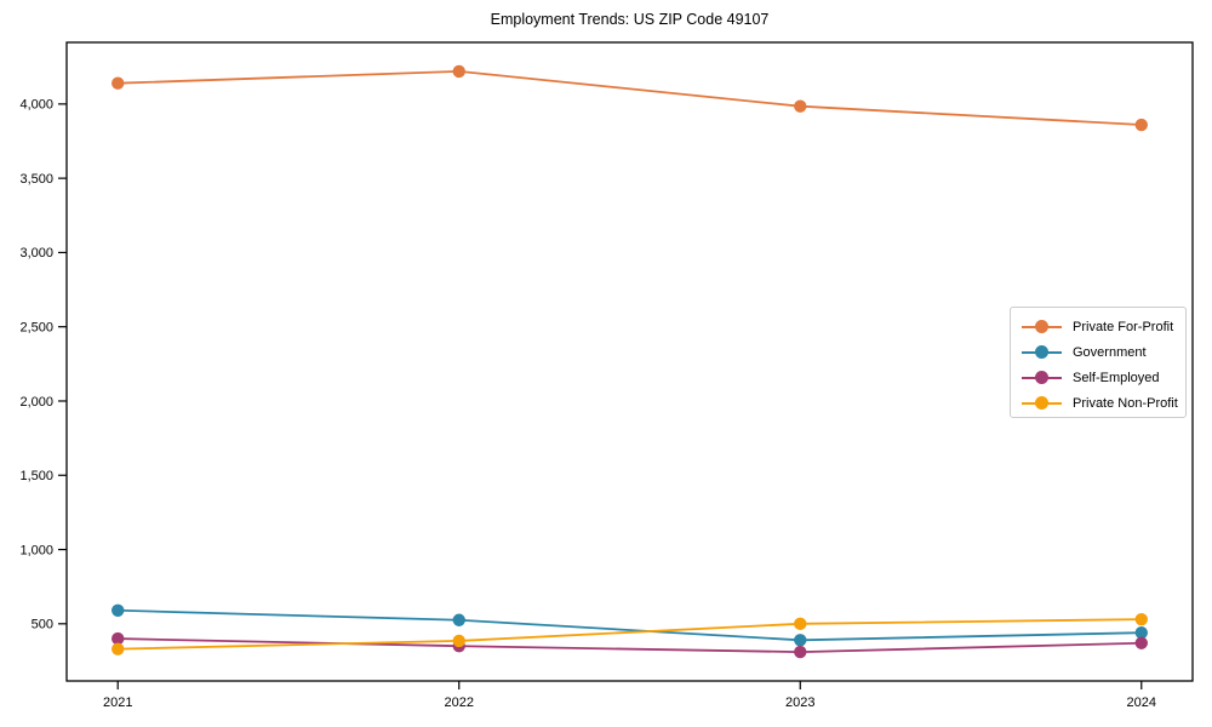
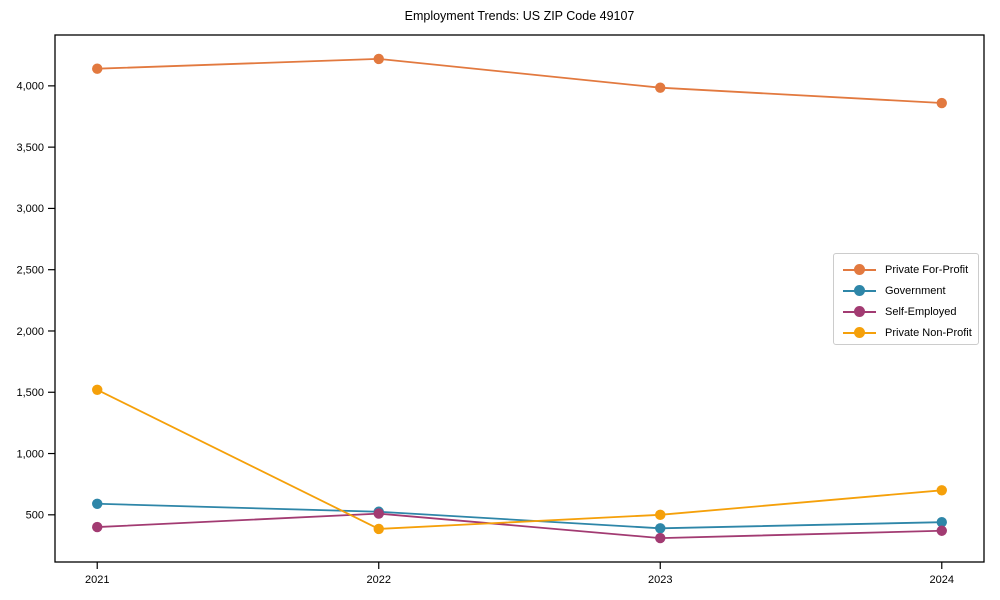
Private Non-Profit/2021: 330 -> 1520
Self-Employed/2022: 350 -> 510
Private Non-Profit/2024: 530 -> 700
